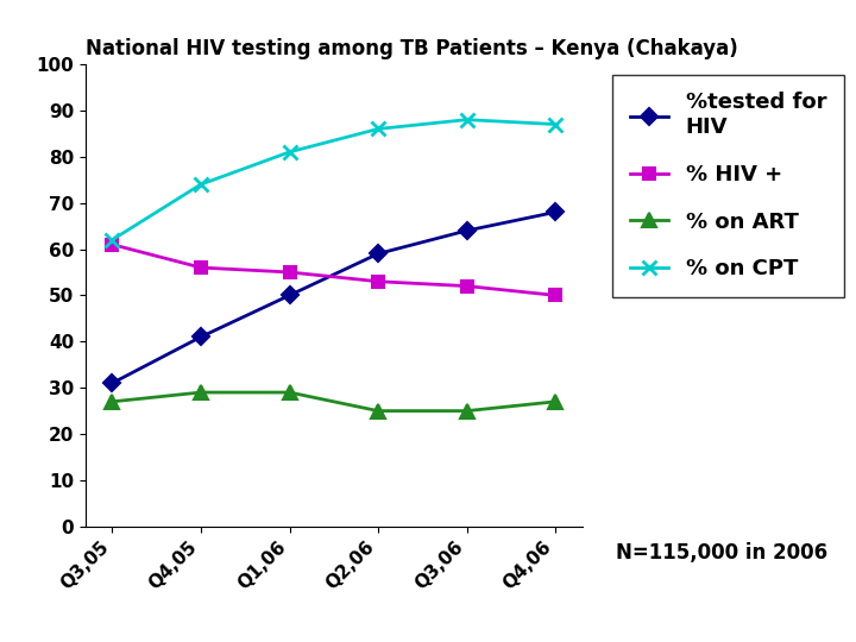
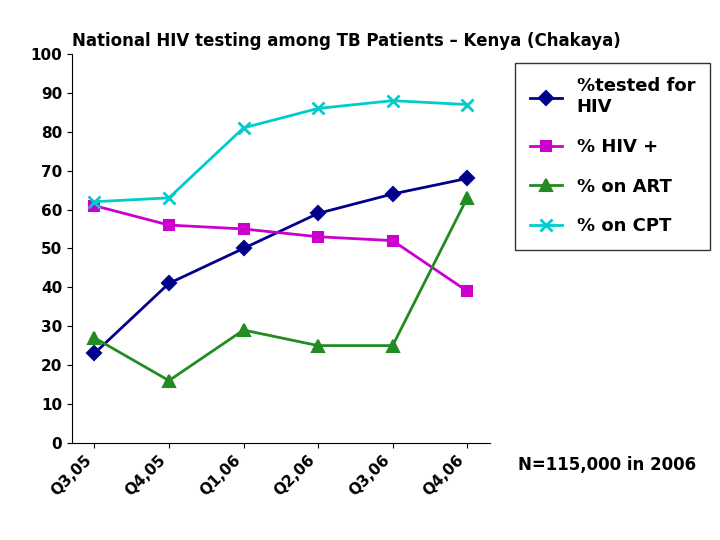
%tested for HIV/Q3,05: 31 -> 23
% on ART/Q4,05: 29 -> 16
% on CPT/Q4,05: 74 -> 63
% HIV +/Q4,06: 50 -> 39
% on ART/Q4,06: 27 -> 63
